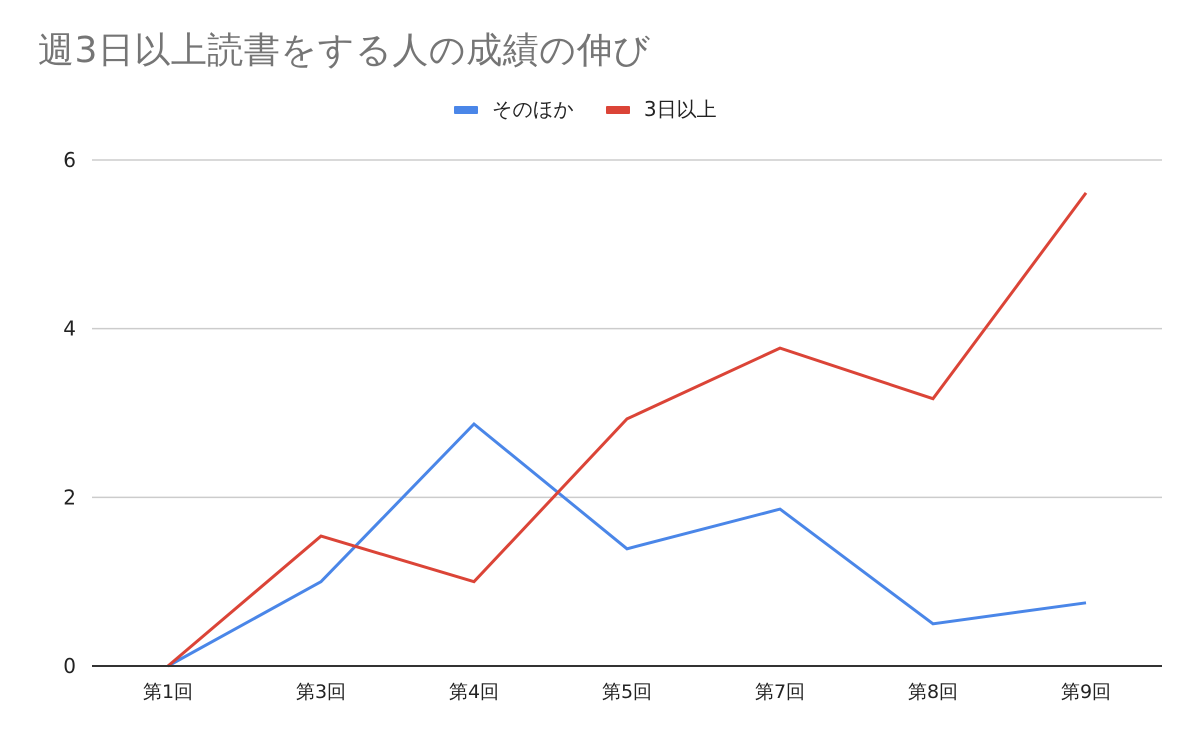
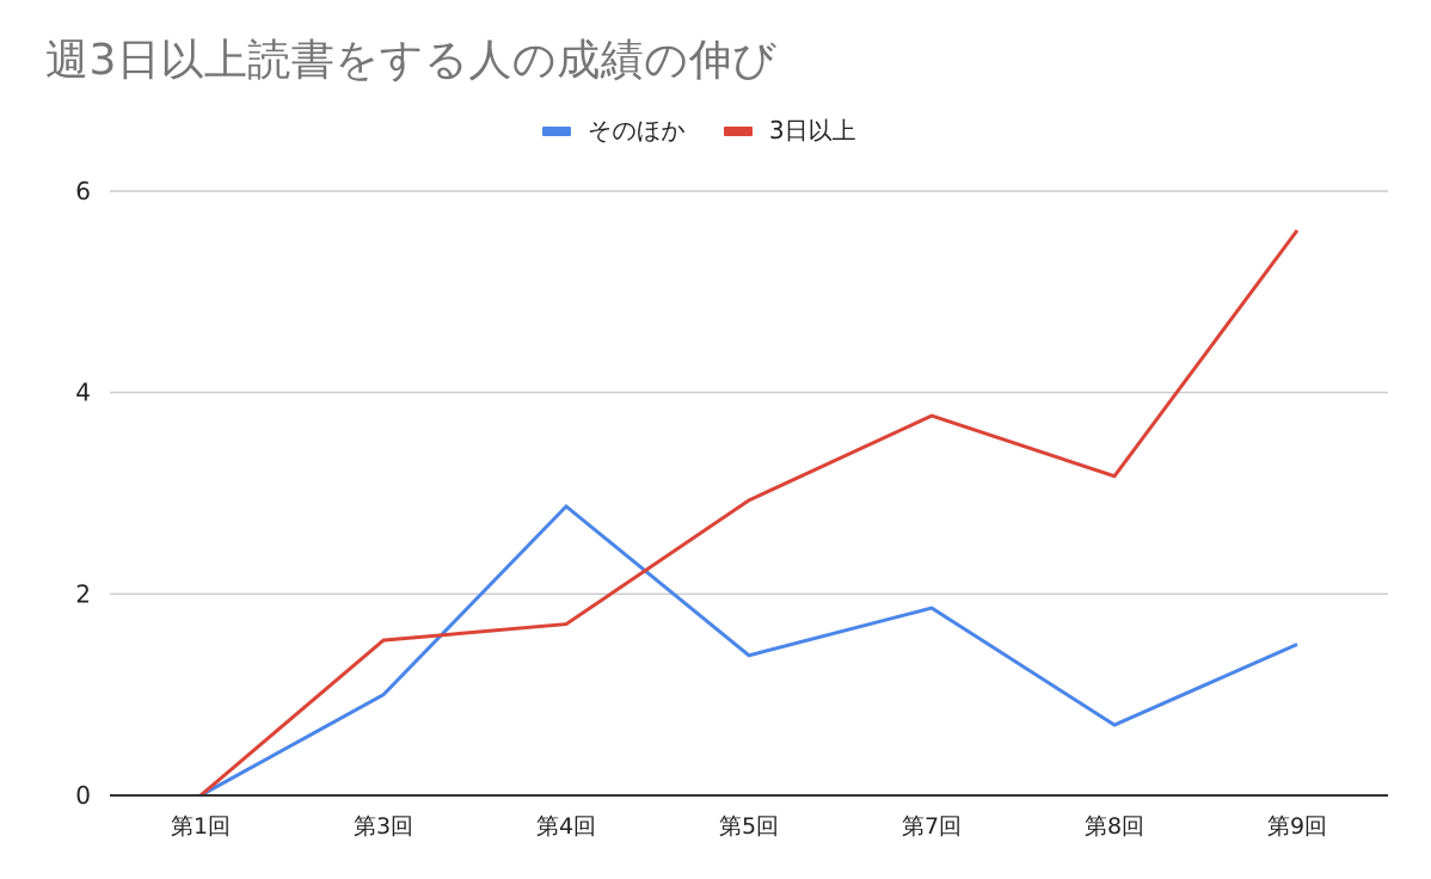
3日以上/第4回: 1.0 -> 1.7
そのほか/第8回: 0.5 -> 0.7
そのほか/第9回: 0.8 -> 1.5
